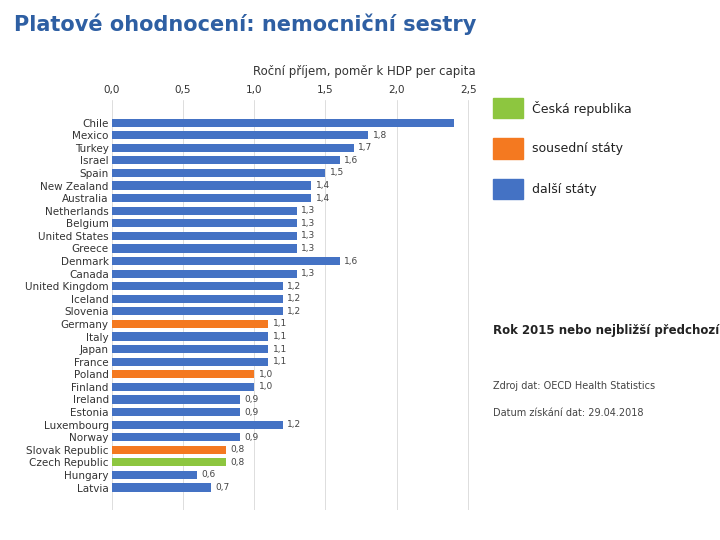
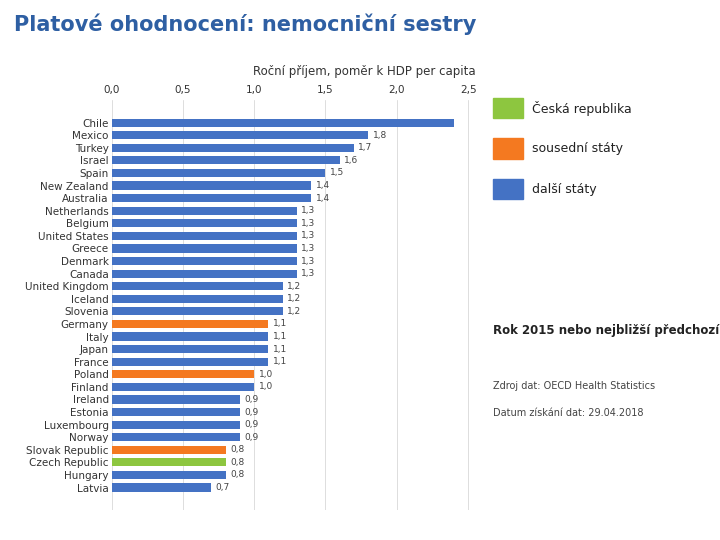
Denmark: 1,6 -> 1,3
Luxembourg: 1,2 -> 0,9
Hungary: 0,6 -> 0,8
